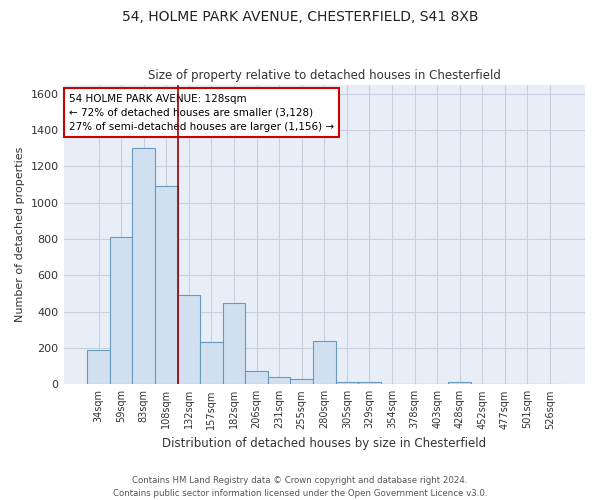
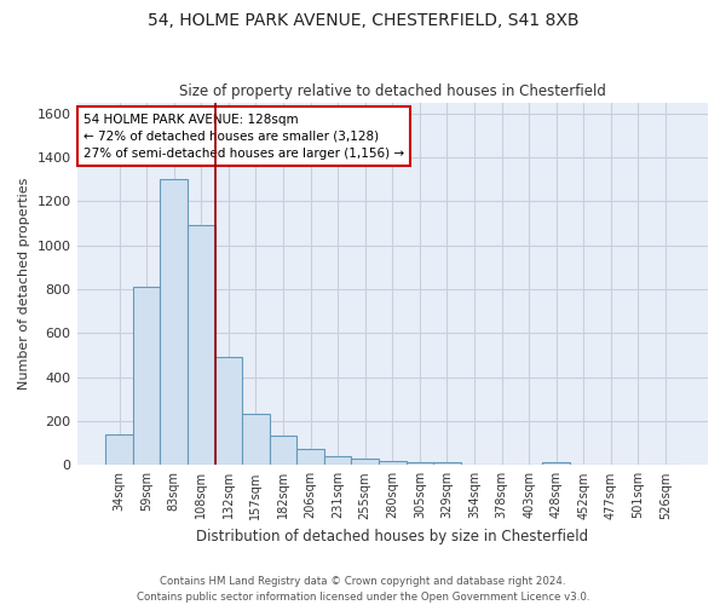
34sqm: 190 -> 140
182sqm: 450 -> 140
280sqm: 240 -> 20
